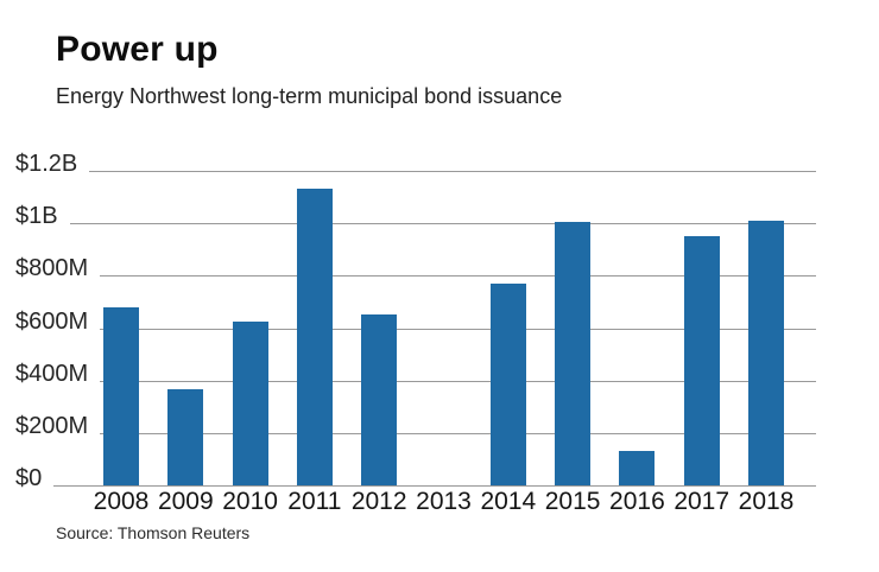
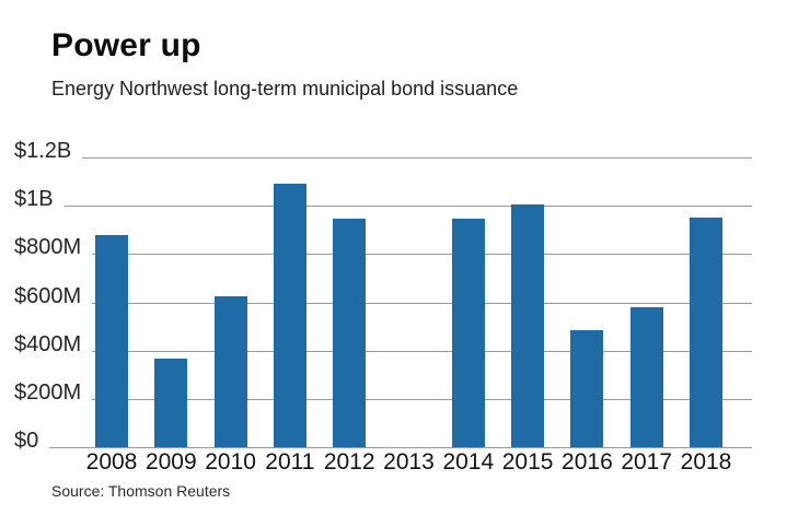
2008: $680M -> $880M
2011: $1130M -> $1090M
2012: $650M -> $940M
2014: $770M -> $940M
2016: $130M -> $480M
2017: $950M -> $580M
2018: $1010M -> $950M
